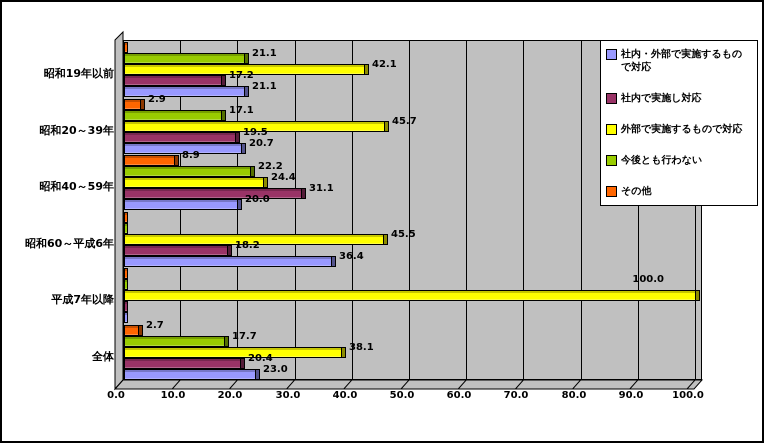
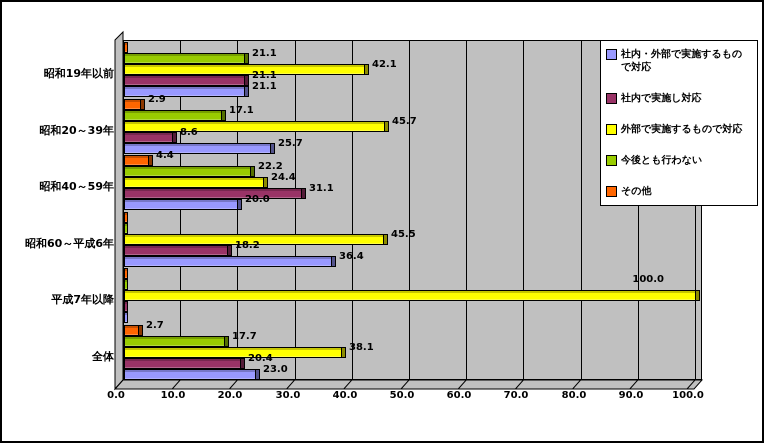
社内で実施し対応/昭和19年以前: 17.2 -> 21.1
社内・外部で実施するもので対応/昭和20～39年: 20.7 -> 25.7
社内で実施し対応/昭和20～39年: 19.5 -> 8.6
その他/昭和40～59年: 8.9 -> 4.4
